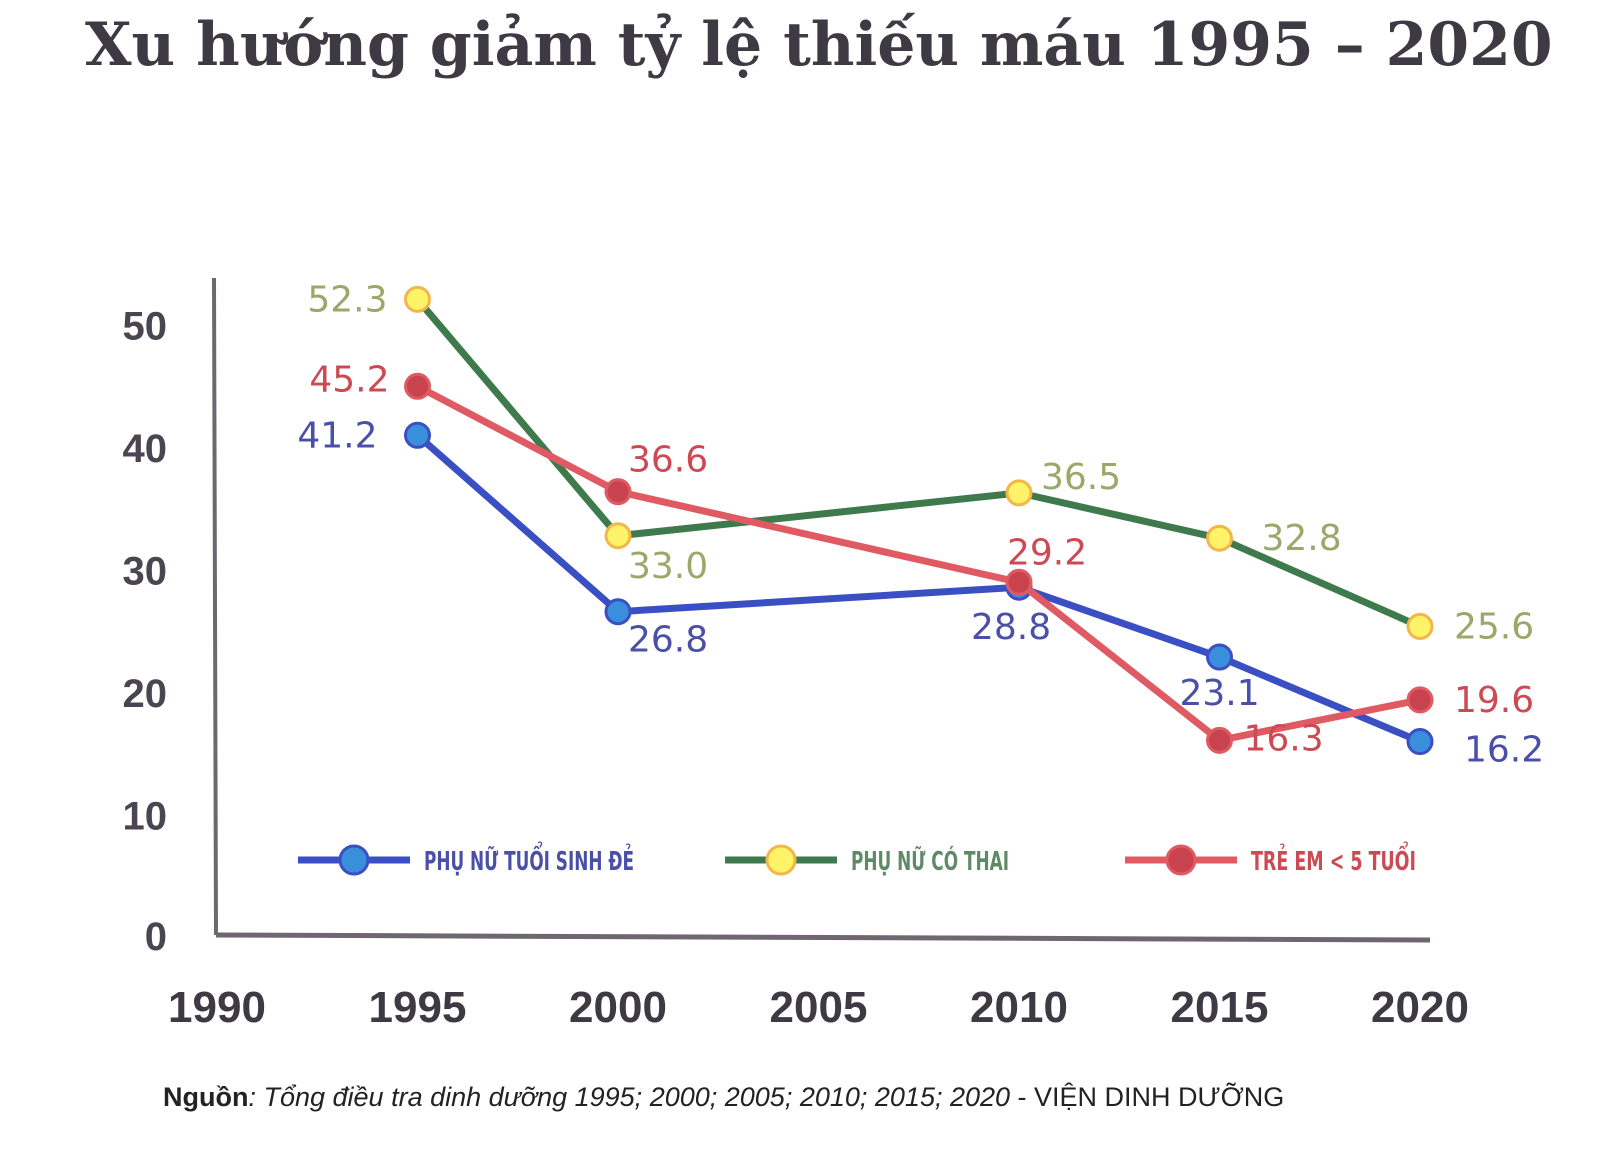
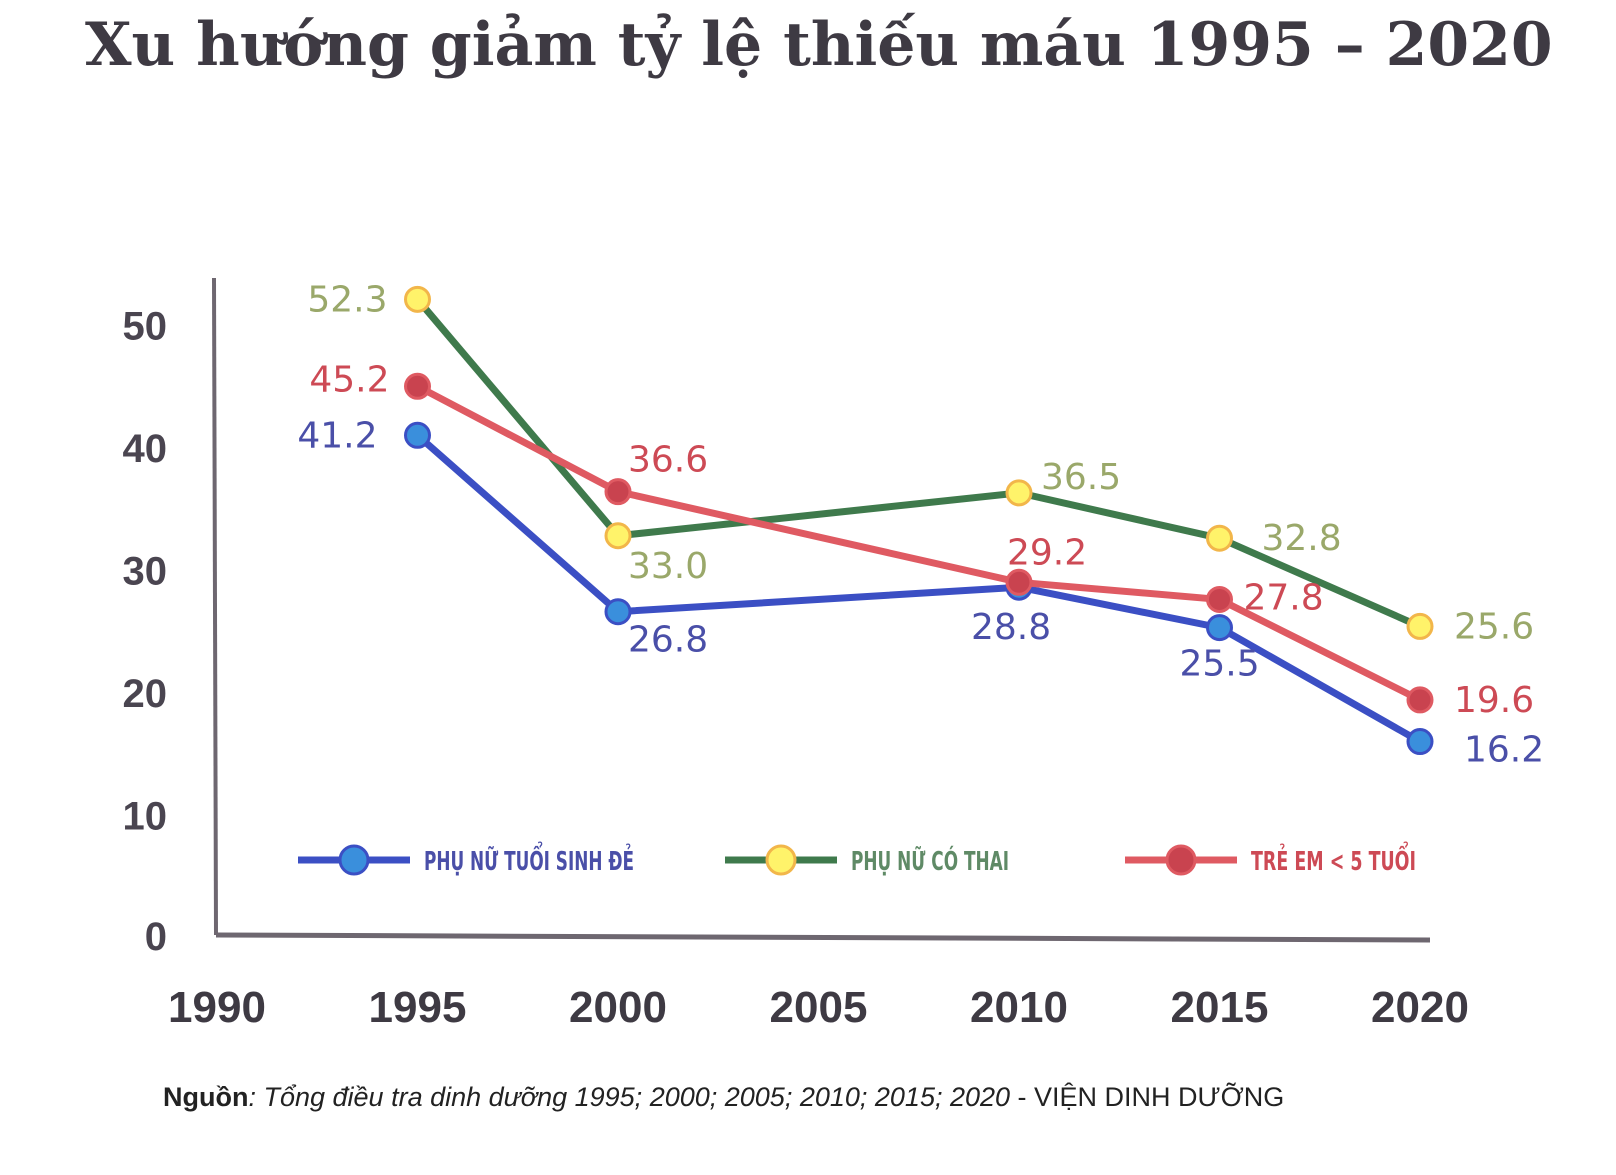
PHỤ NỮ TUỔI SINH ĐẺ/2015: 23.1 -> 25.5
TRẺ EM < 5 TUỔI/2015: 16.3 -> 27.8
